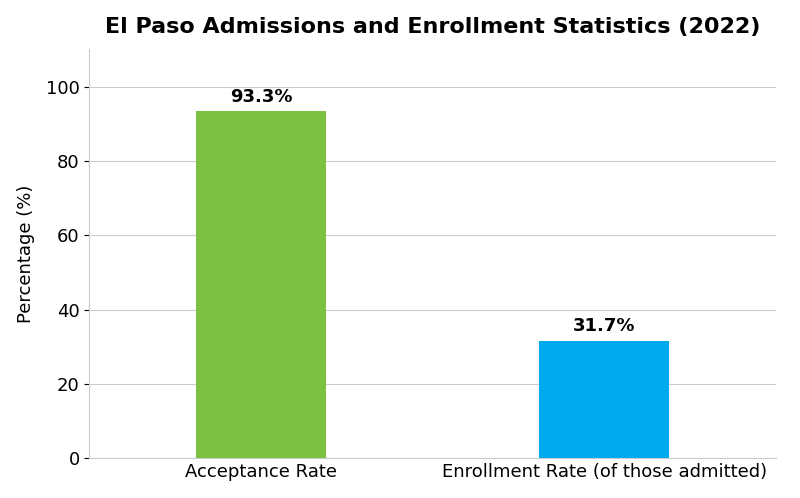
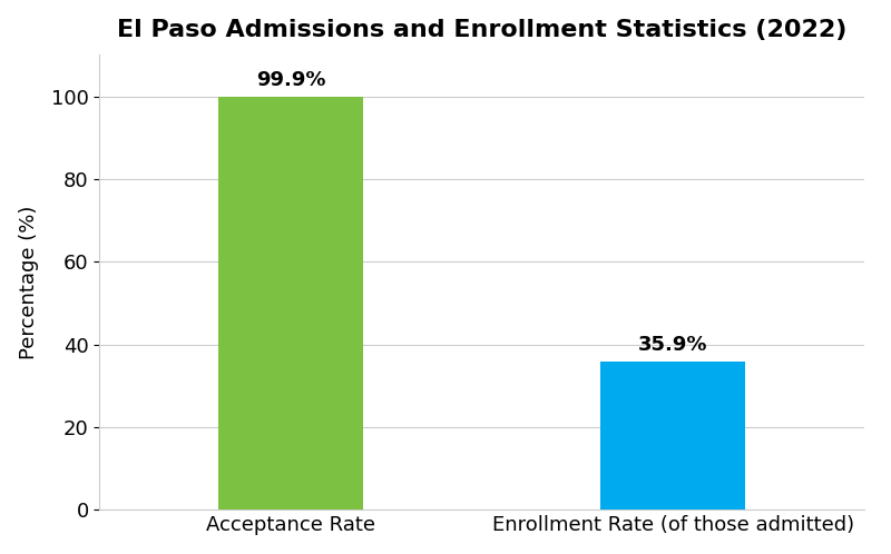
Acceptance Rate: 93.3% -> 99.9%
Enrollment Rate (of those admitted): 31.7% -> 35.9%
